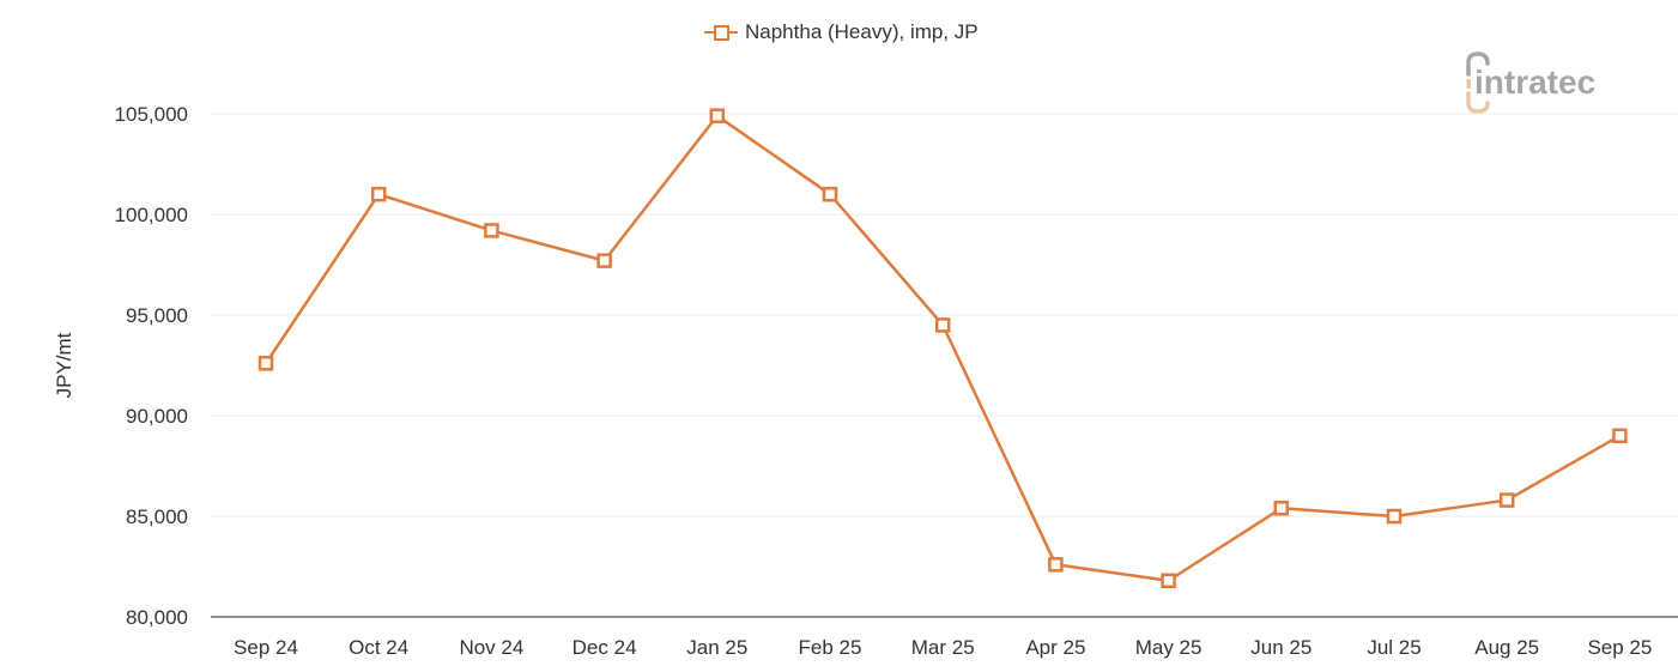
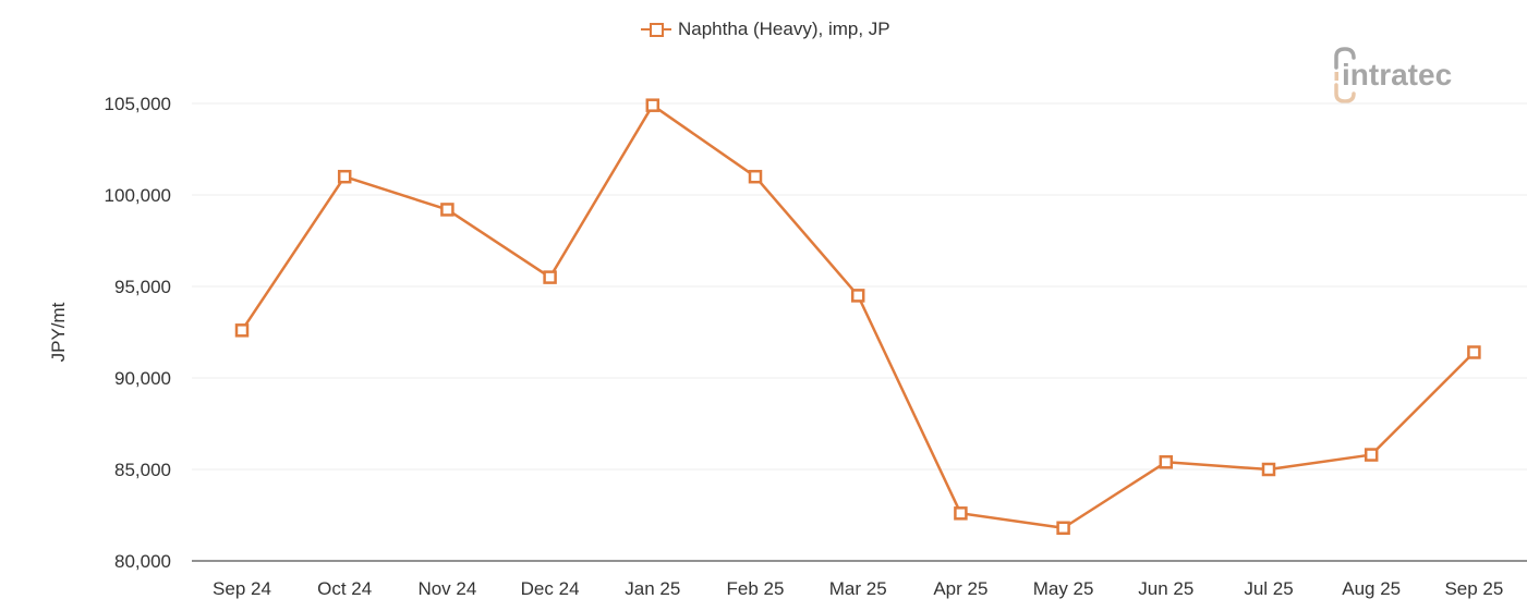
Dec 24: 97700 -> 95500
Sep 25: 89000 -> 91400
